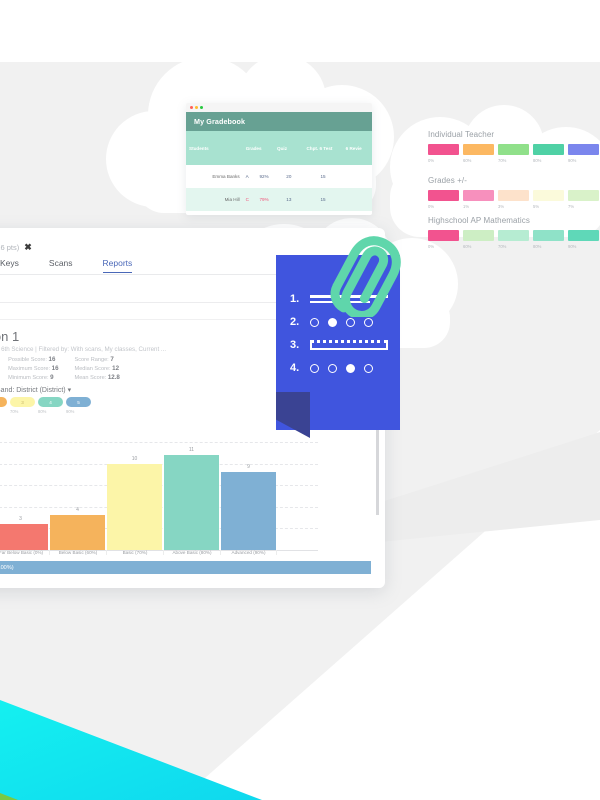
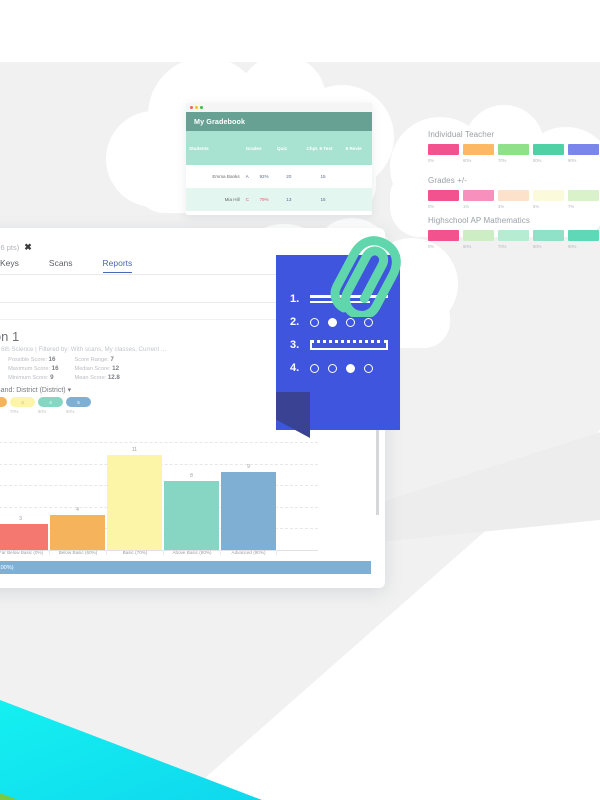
Basic (70%): 10 -> 11
Above Basic (80%): 11 -> 8
